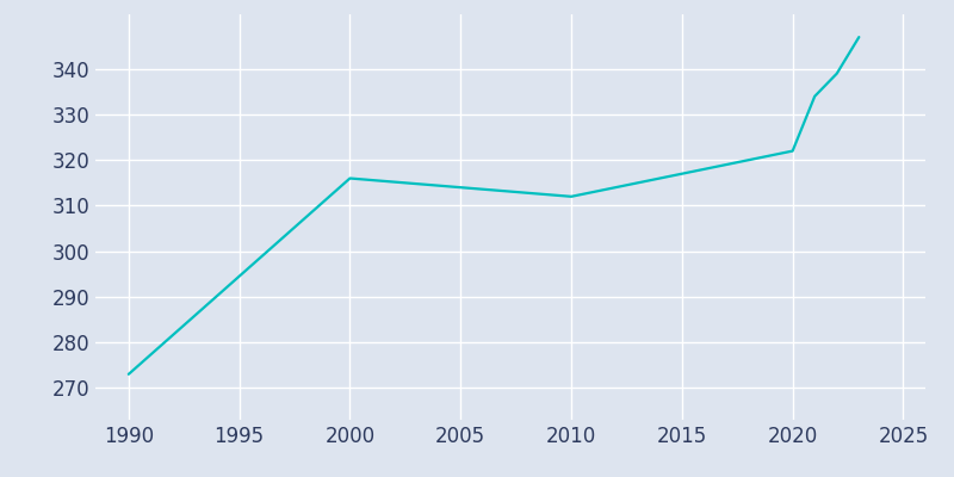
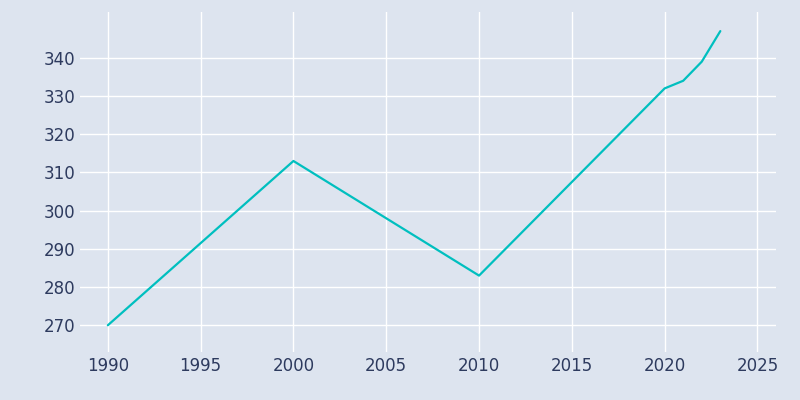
1990: 273 -> 270
2000: 316 -> 313
2010: 312 -> 283
2020: 322 -> 332
